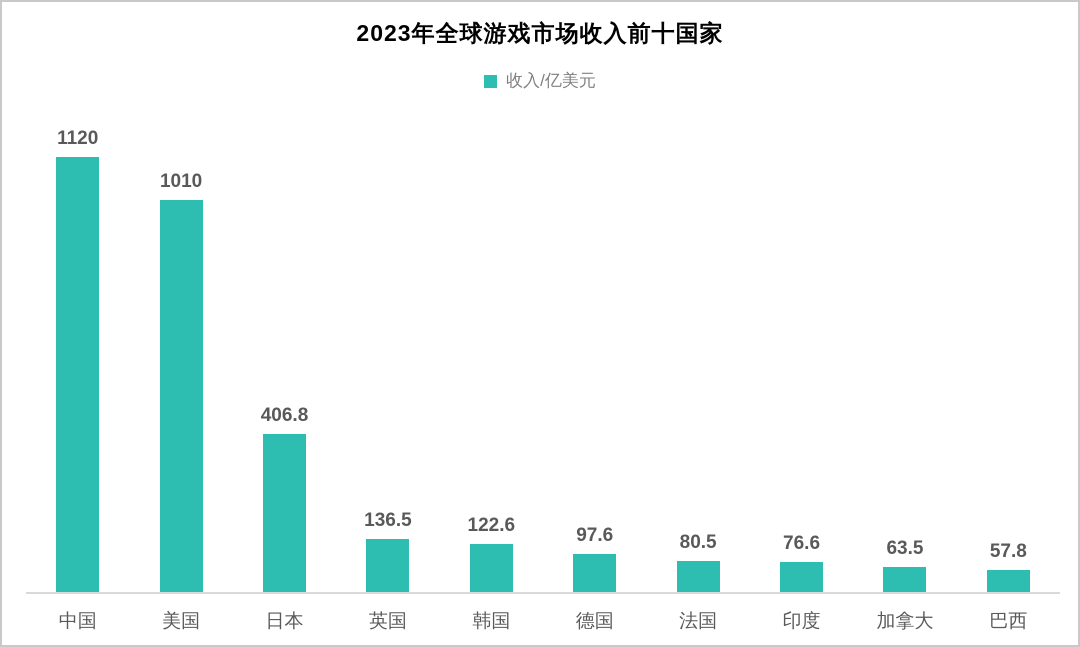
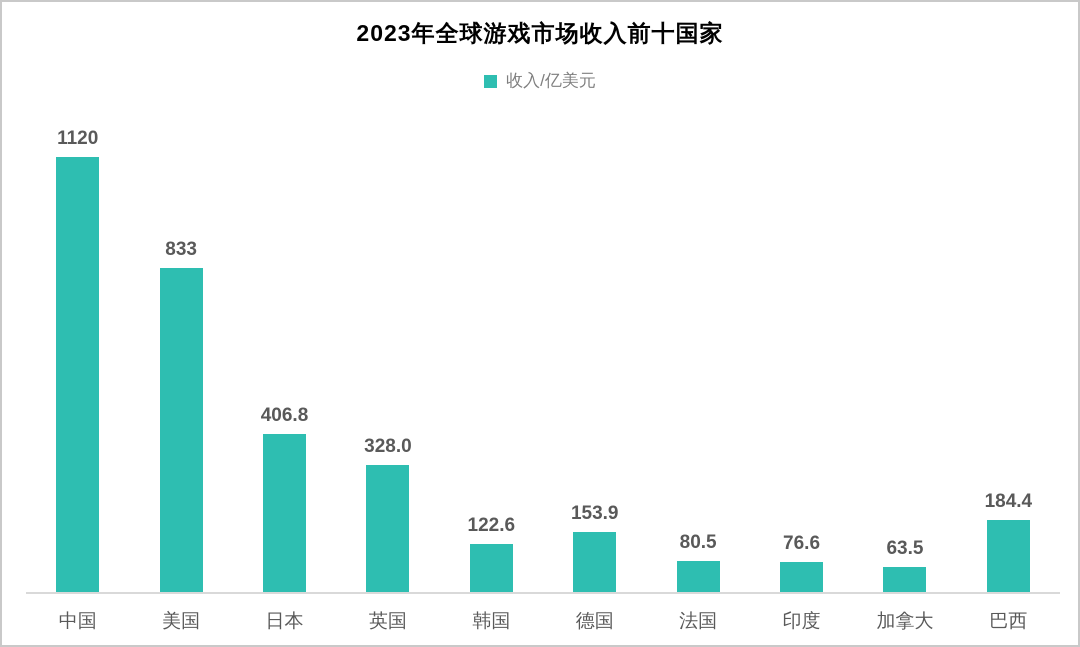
美国: 1010 -> 833
英国: 136.5 -> 328.0
德国: 97.6 -> 153.9
巴西: 57.8 -> 184.4
